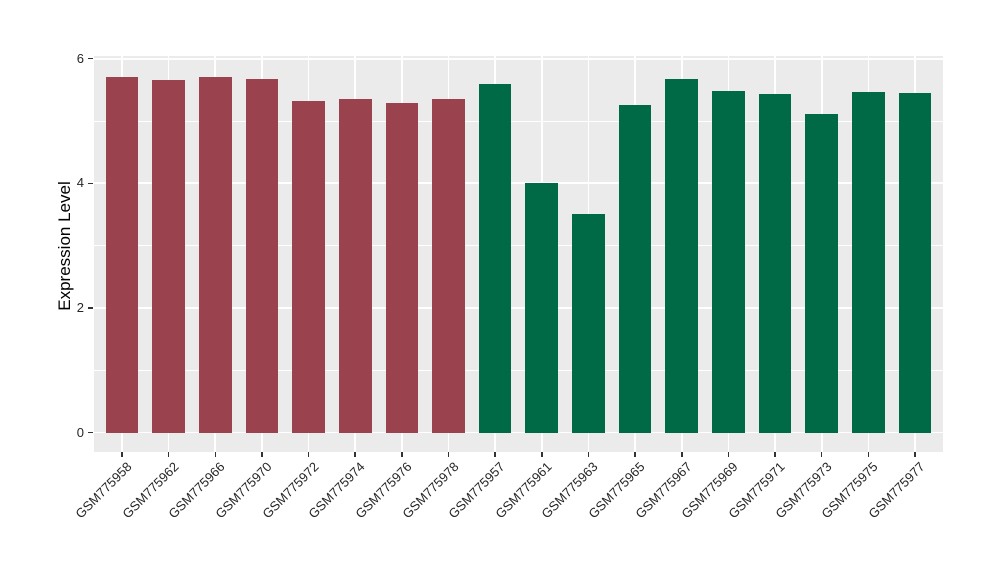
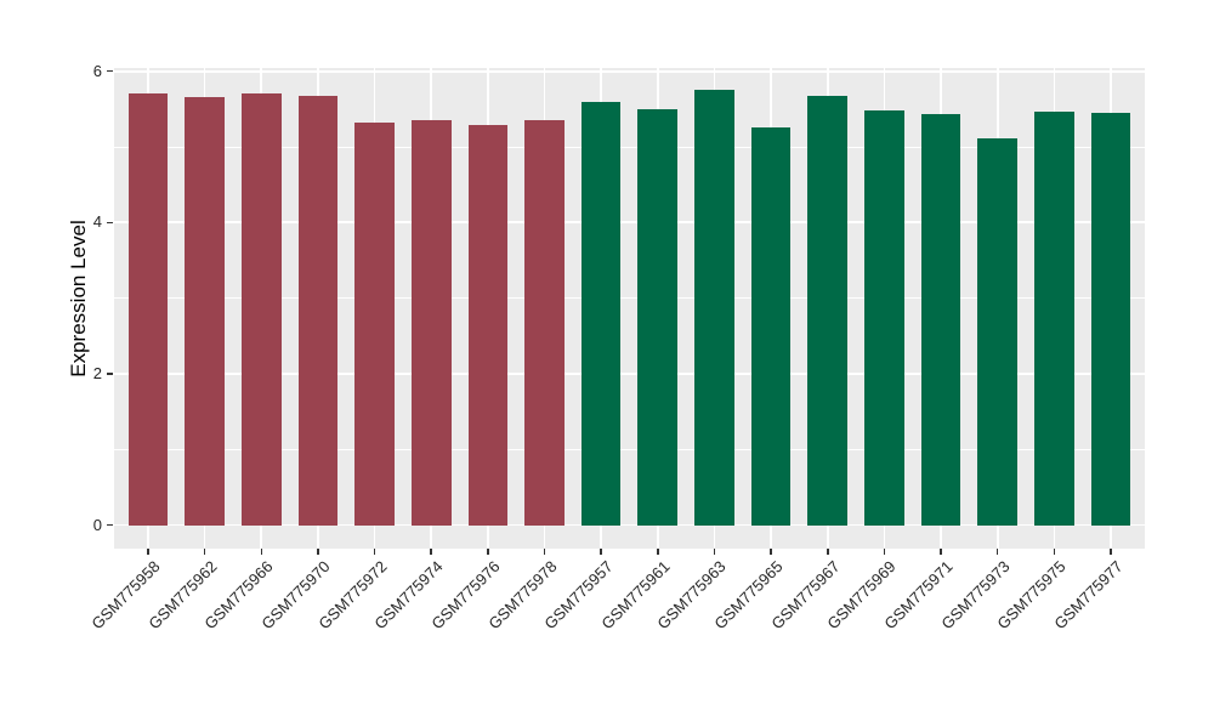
GSM775961: 4.0 -> 5.5
GSM775963: 3.5 -> 5.8
